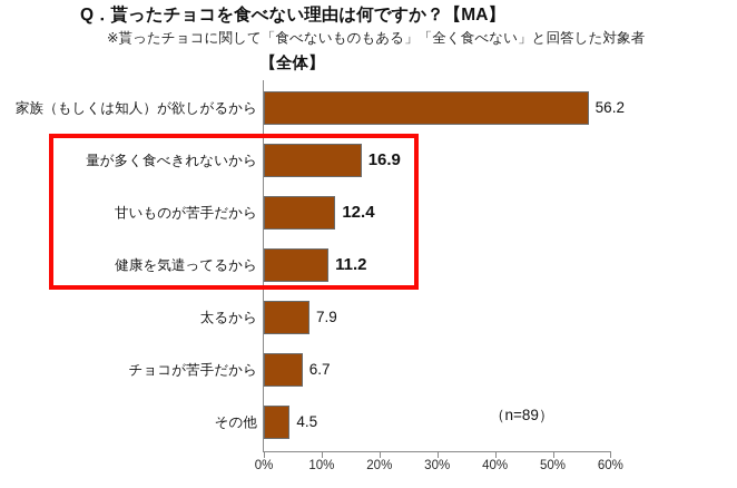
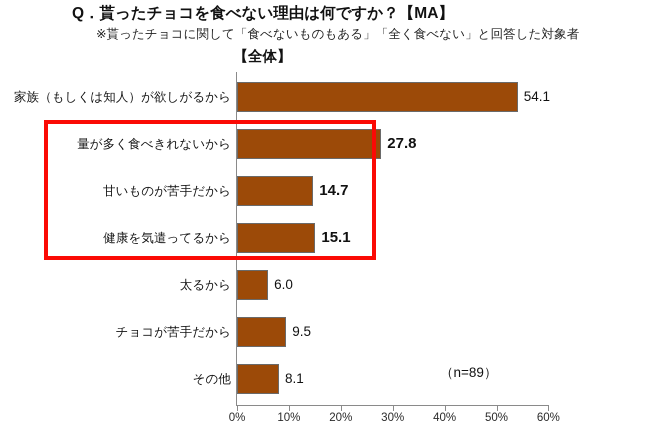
家族（もしくは知人）が欲しがるから: 56.2 -> 54.1
量が多く食べきれないから: 16.9 -> 27.8
甘いものが苦手だから: 12.4 -> 14.7
健康を気遣ってるから: 11.2 -> 15.1
太るから: 7.9 -> 6.0
チョコが苦手だから: 6.7 -> 9.5
その他: 4.5 -> 8.1
